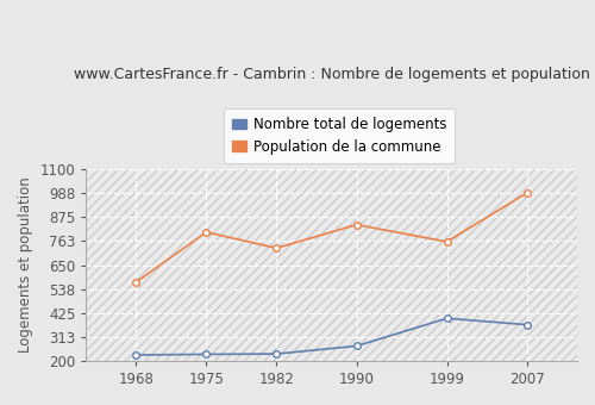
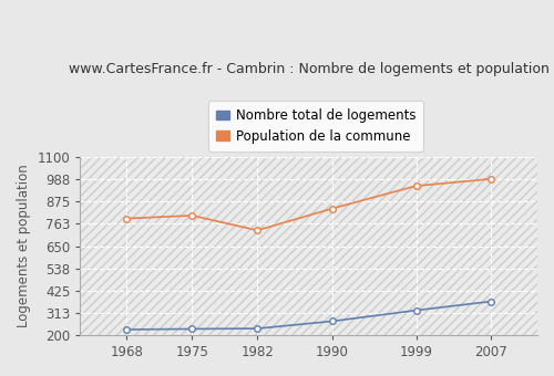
Population de la commune/1968: 570 -> 790
Nombre total de logements/1999: 400 -> 320
Population de la commune/1999: 760 -> 960
